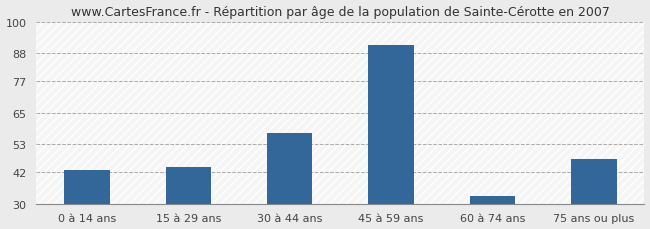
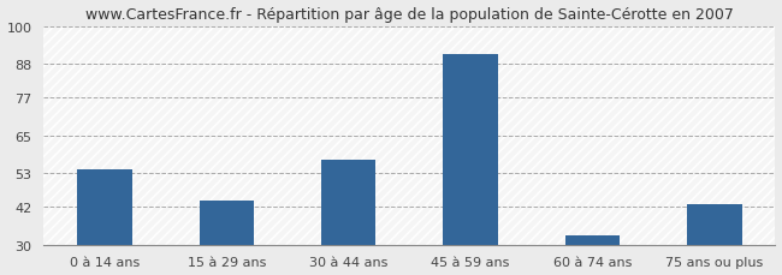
0 à 14 ans: 43 -> 54
75 ans ou plus: 47 -> 43
